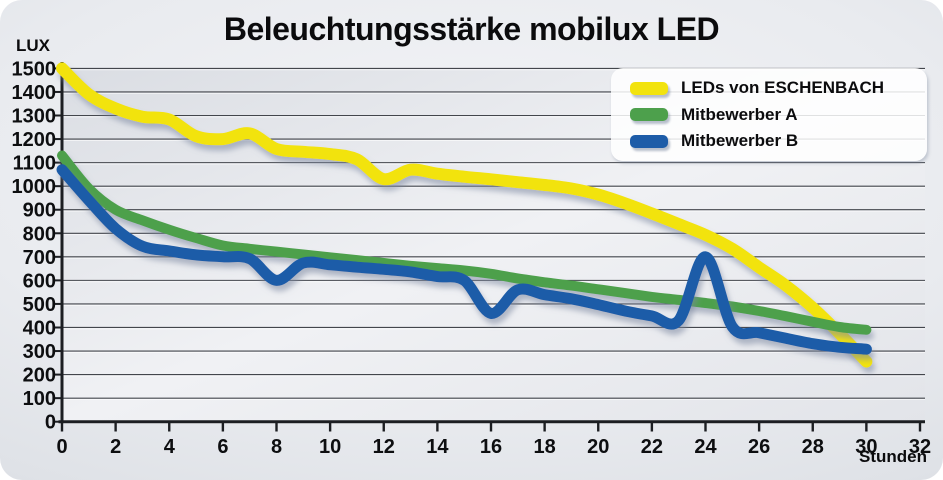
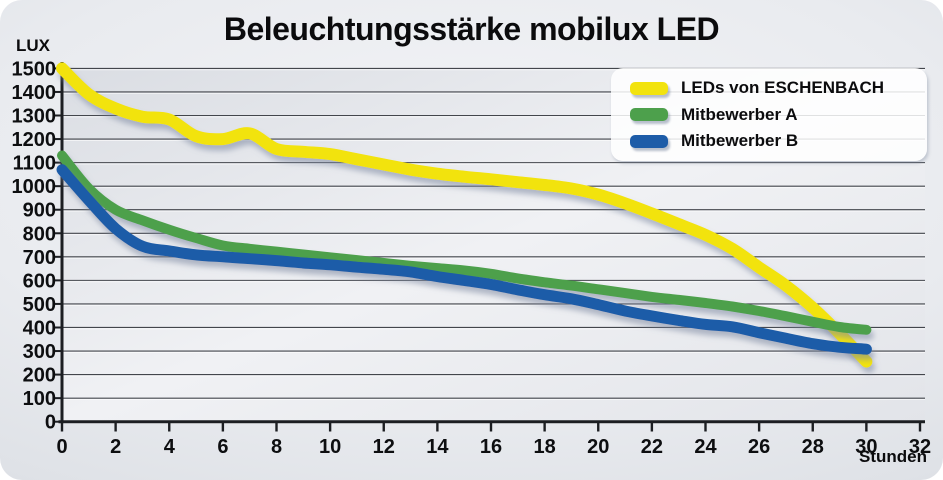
Mitbewerber B/8: 600 -> 680
LEDs von ESCHENBACH/12: 1030 -> 1090
Mitbewerber B/16: 460 -> 580
Mitbewerber B/24: 700 -> 410
